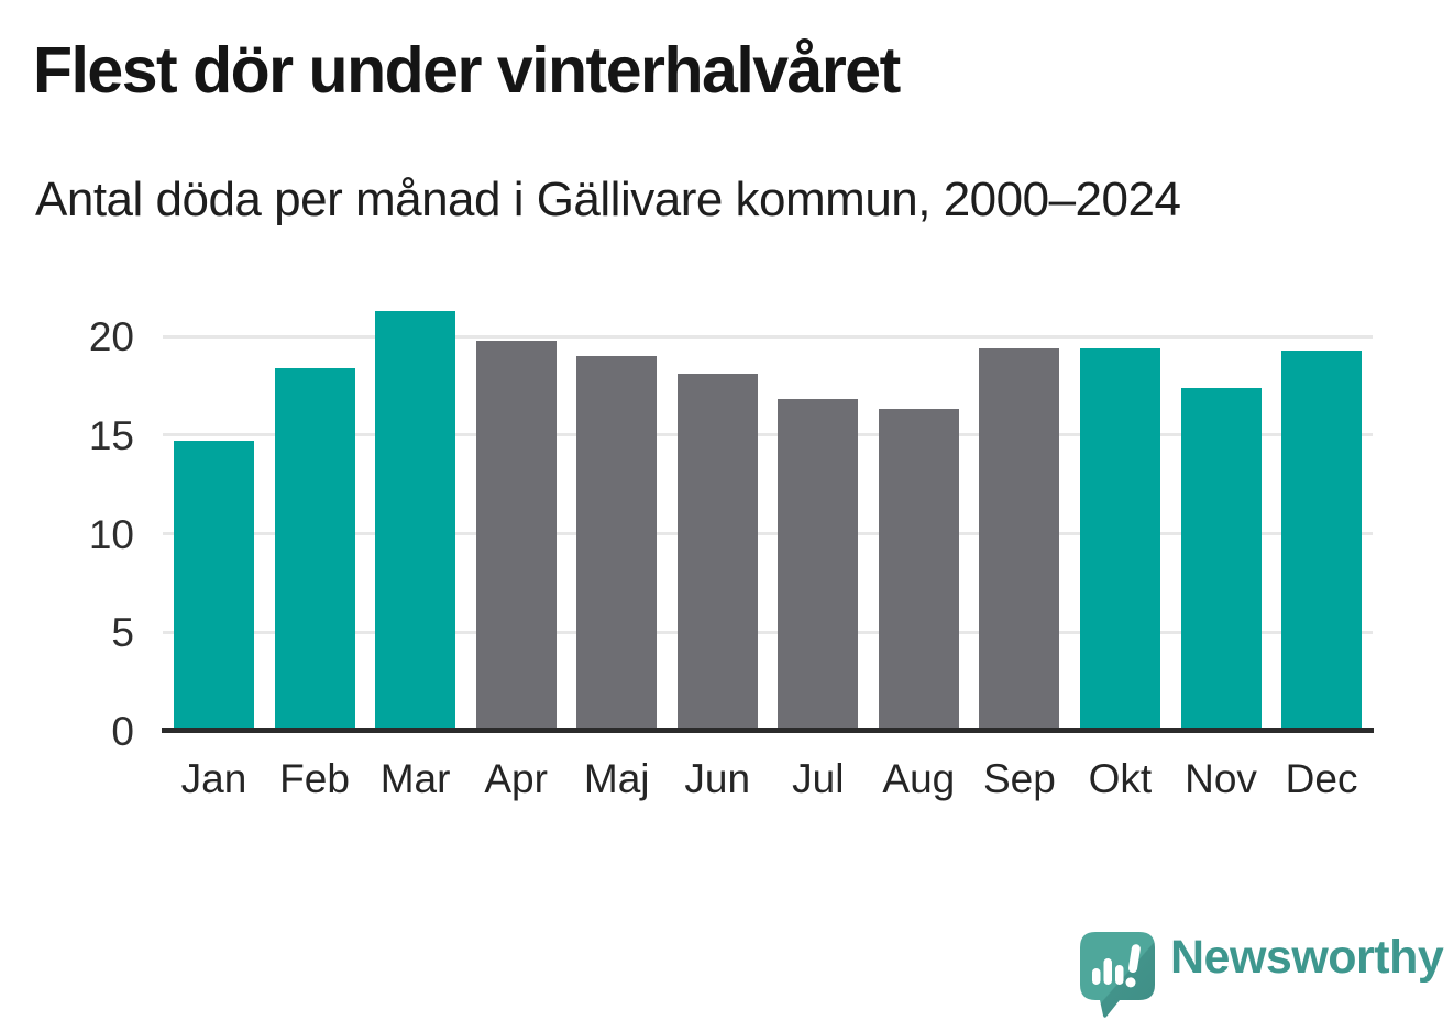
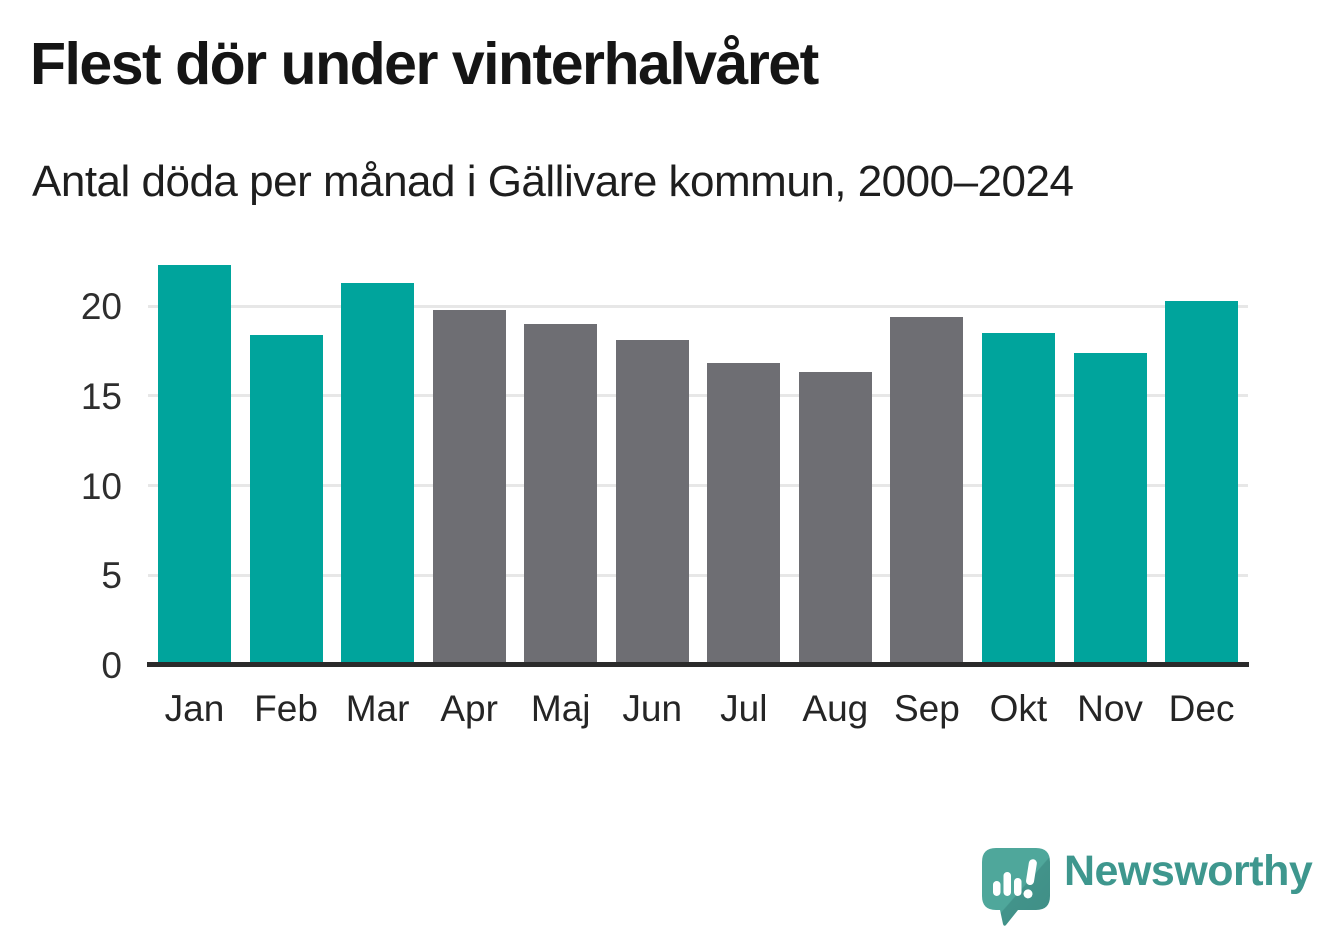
Jan: 14.7 -> 22.3
Okt: 19.4 -> 18.5
Dec: 19.3 -> 20.3
